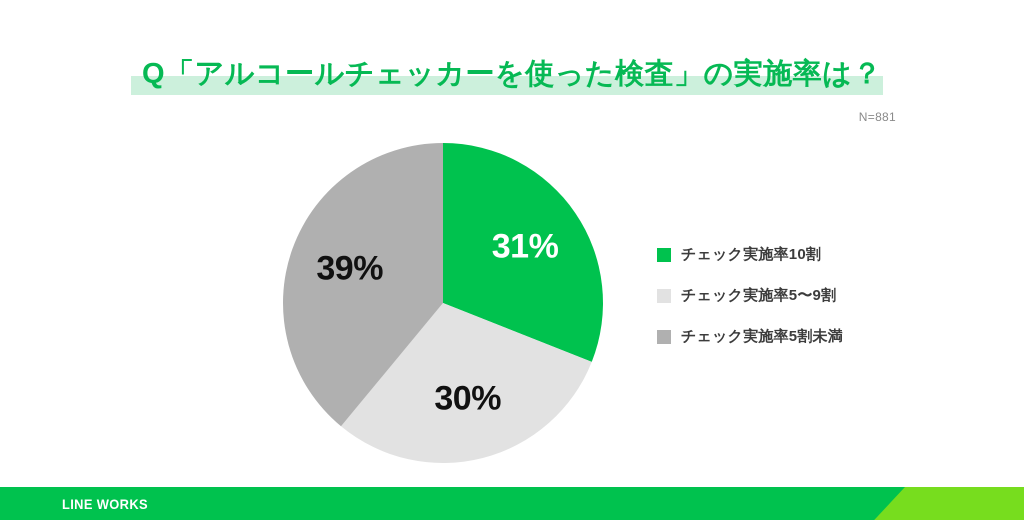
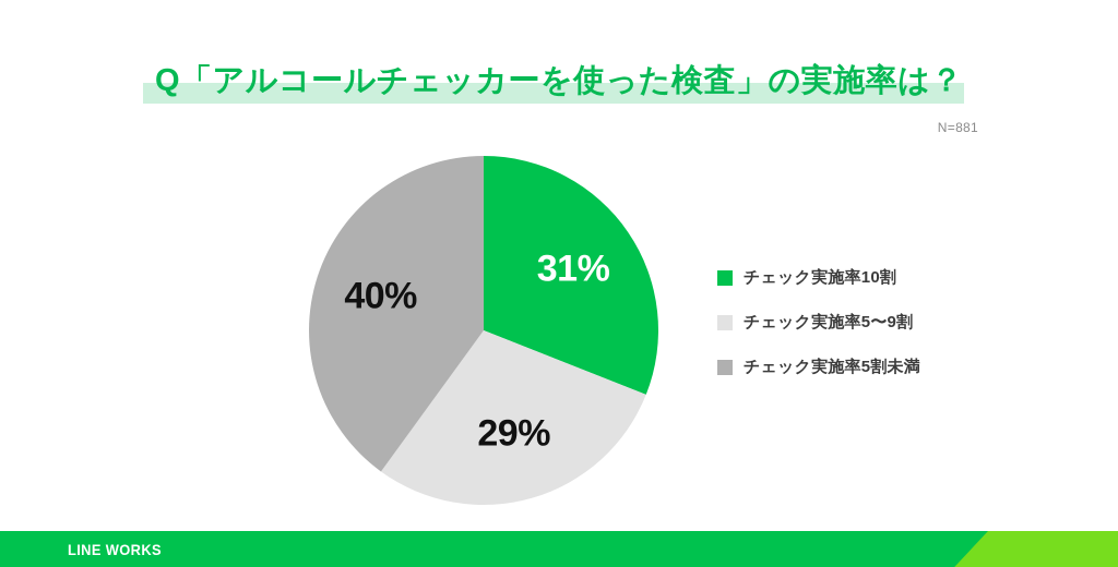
チェック実施率5〜9割: 30% -> 29%
チェック実施率5割未満: 39% -> 40%
